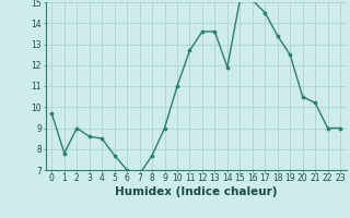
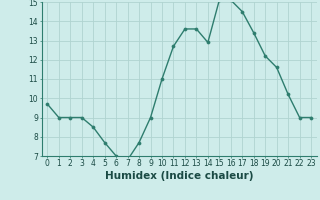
1: 7.8 -> 9.0
3: 8.6 -> 9.0
14: 11.9 -> 12.9
19: 12.5 -> 12.2
20: 10.5 -> 11.6
